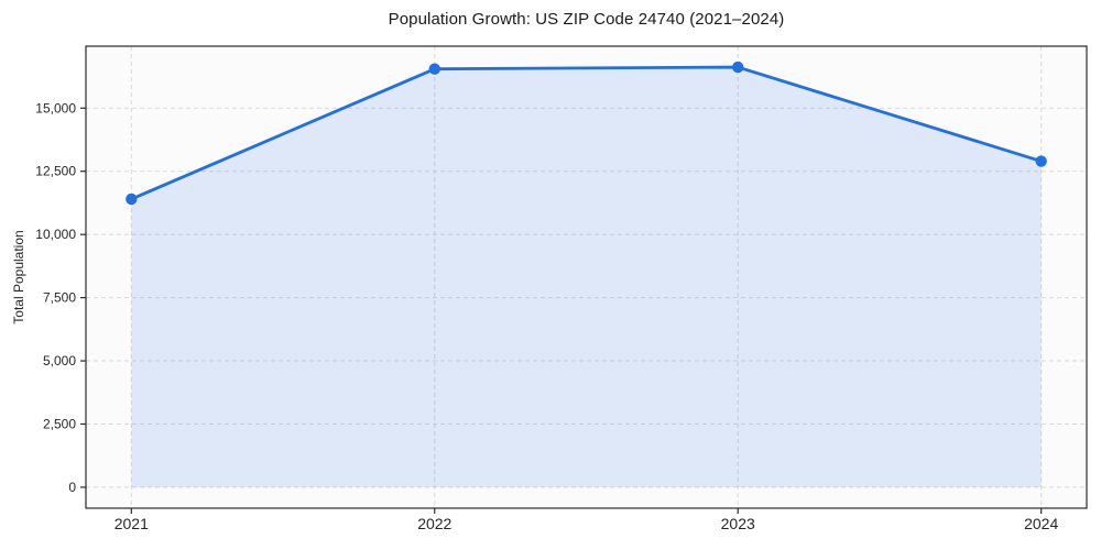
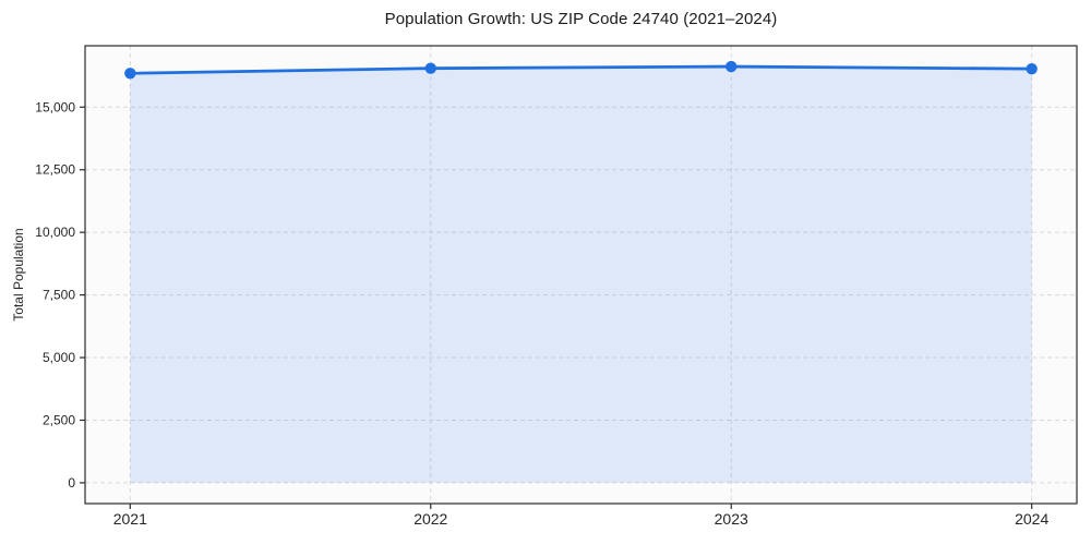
2021: 11400 -> 16400
2024: 12900 -> 16500
